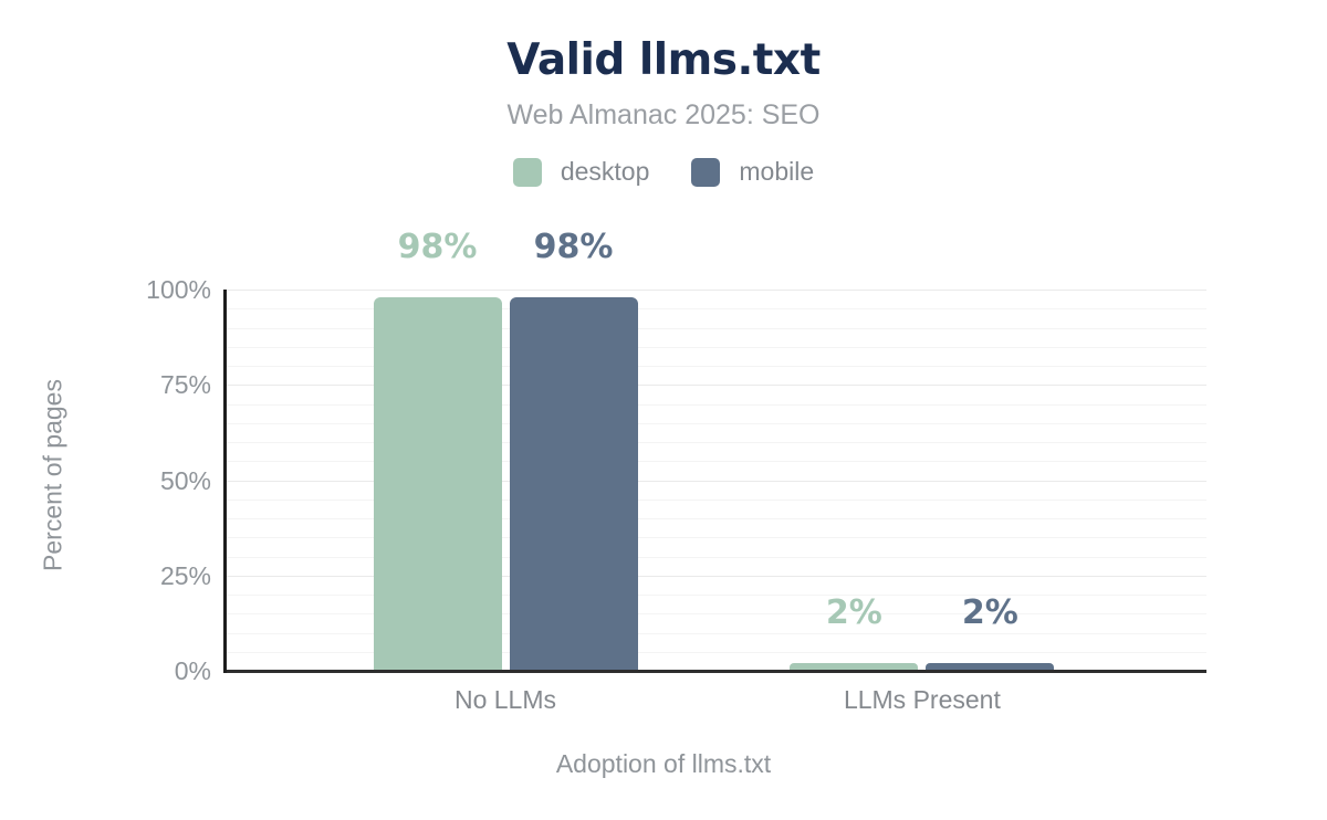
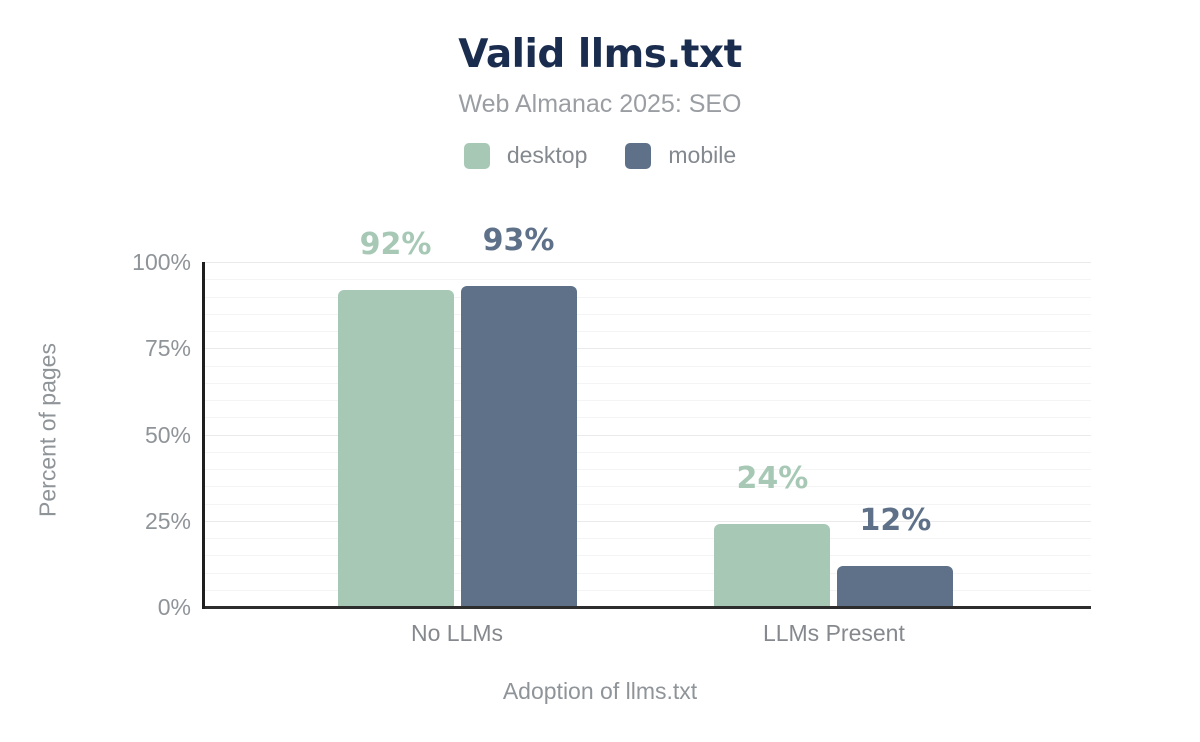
desktop/No LLMs: 98% -> 92%
mobile/No LLMs: 98% -> 93%
desktop/LLMs Present: 2% -> 24%
mobile/LLMs Present: 2% -> 12%
